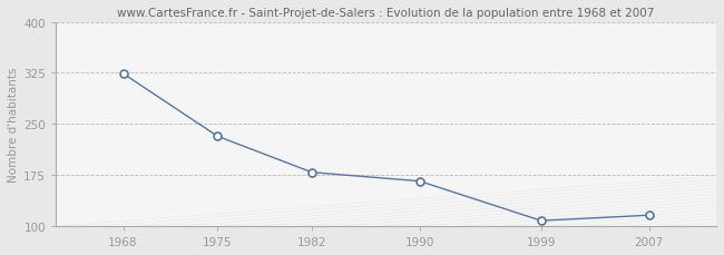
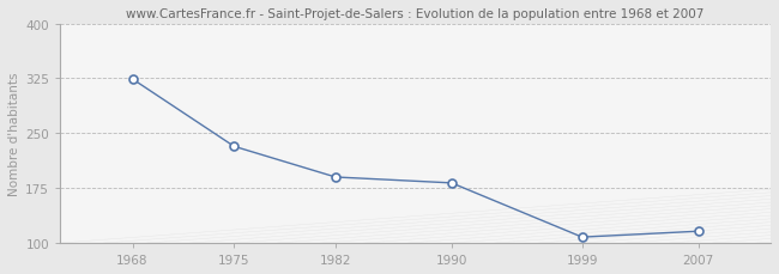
1982: 179 -> 190
1990: 166 -> 182
